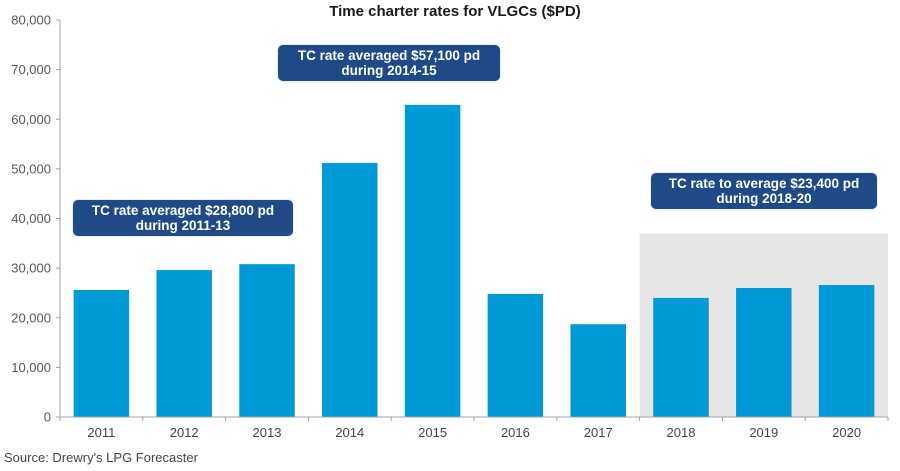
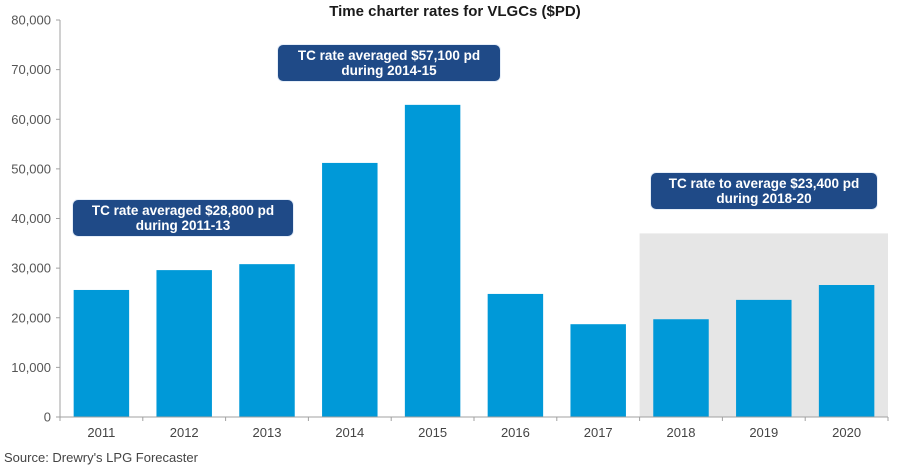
2018: 24000 -> 20000
2019: 26000 -> 24000
